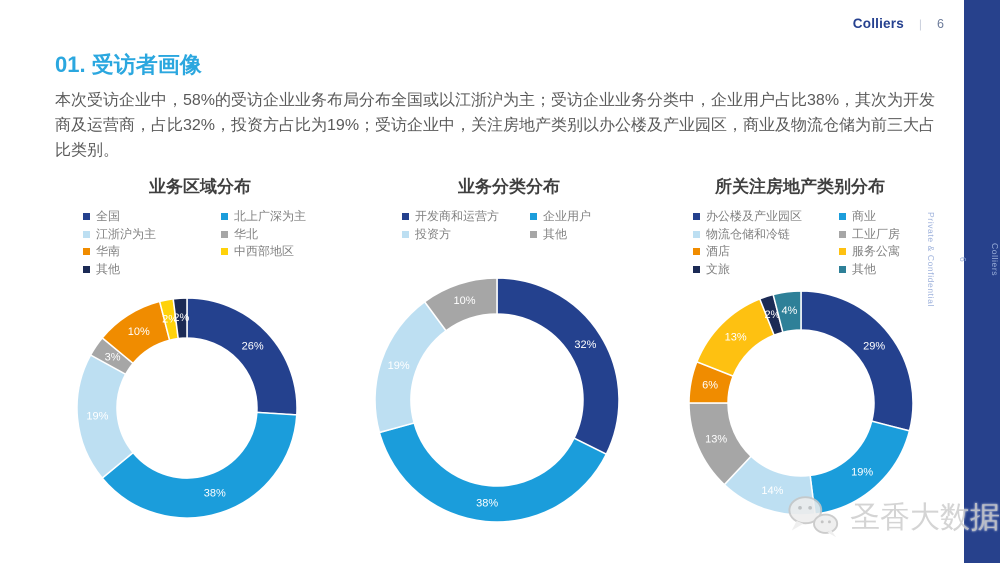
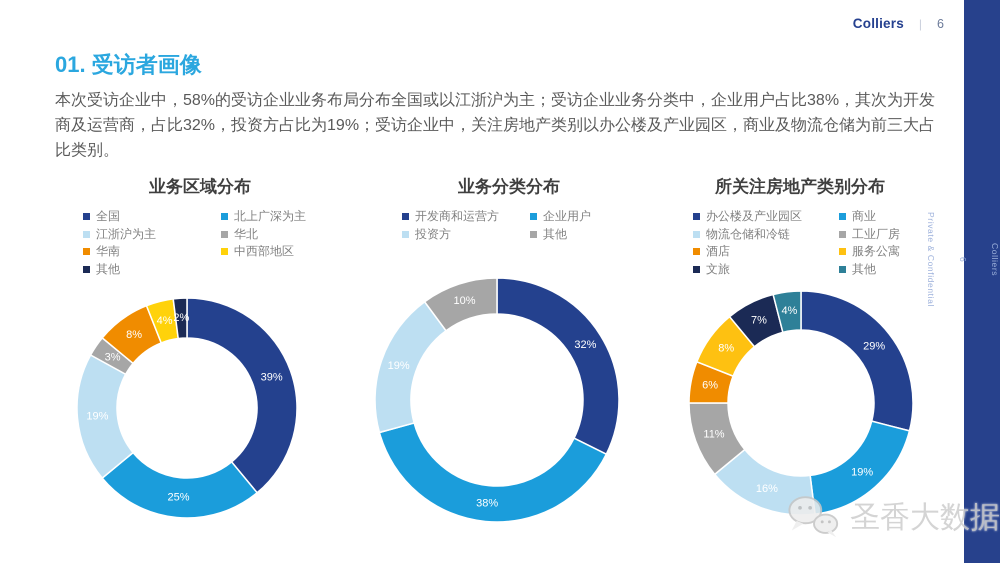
业务区域分布/全国: 26% -> 39%
业务区域分布/北上广深为主: 38% -> 25%
业务区域分布/华南: 10% -> 8%
业务区域分布/中西部地区: 2% -> 4%
所关注房地产类别分布/物流仓储和冷链: 14% -> 16%
所关注房地产类别分布/工业厂房: 13% -> 11%
所关注房地产类别分布/服务公寓: 13% -> 8%
所关注房地产类别分布/文旅: 2% -> 7%
